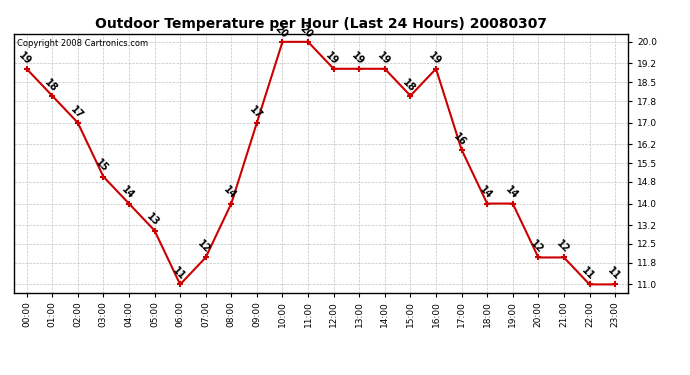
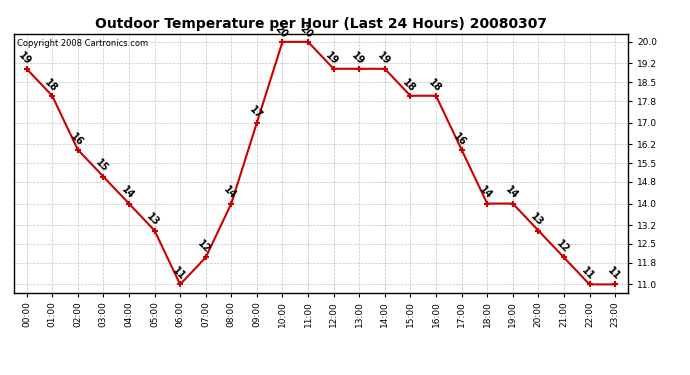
02:00: 17 -> 16
16:00: 19 -> 18
20:00: 12 -> 13
